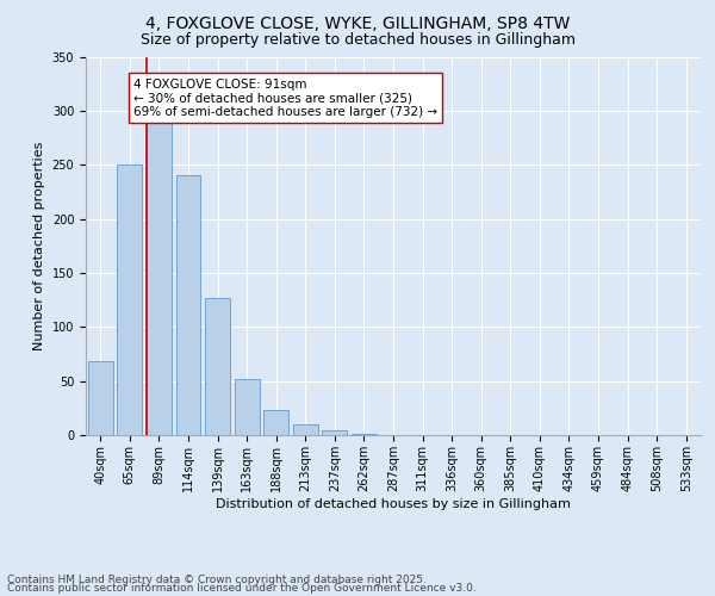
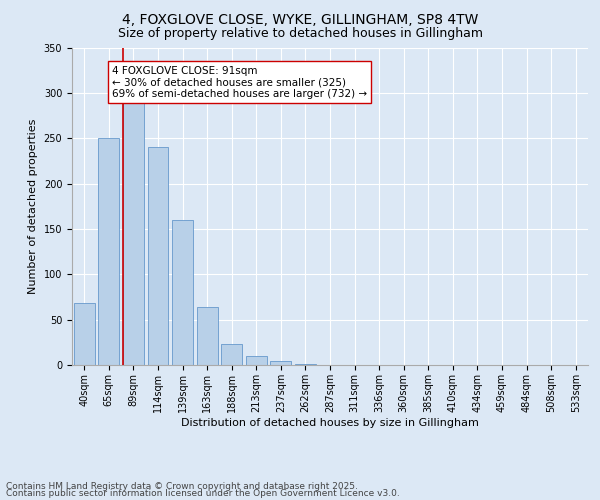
139sqm: 127 -> 160
163sqm: 52 -> 64
